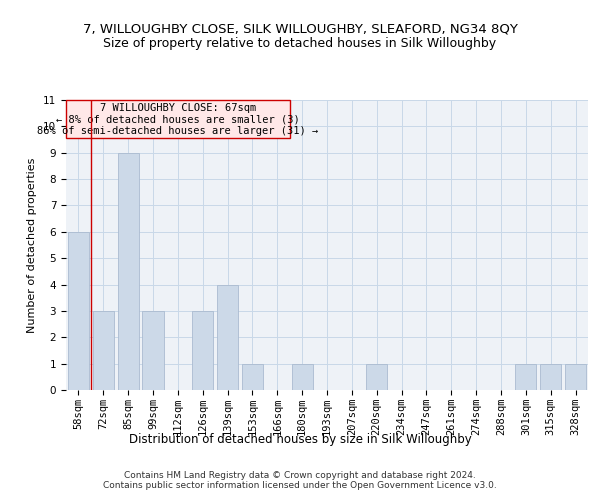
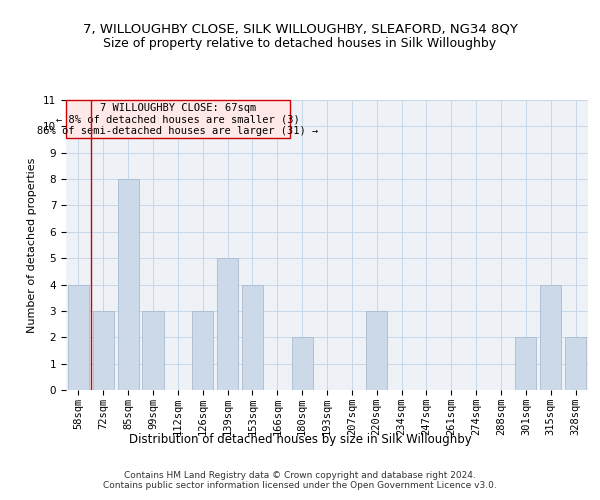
58sqm: 6 -> 4
85sqm: 9 -> 8
139sqm: 4 -> 5
153sqm: 1 -> 4
180sqm: 1 -> 2
220sqm: 1 -> 3
301sqm: 1 -> 2
315sqm: 1 -> 4
328sqm: 1 -> 2
